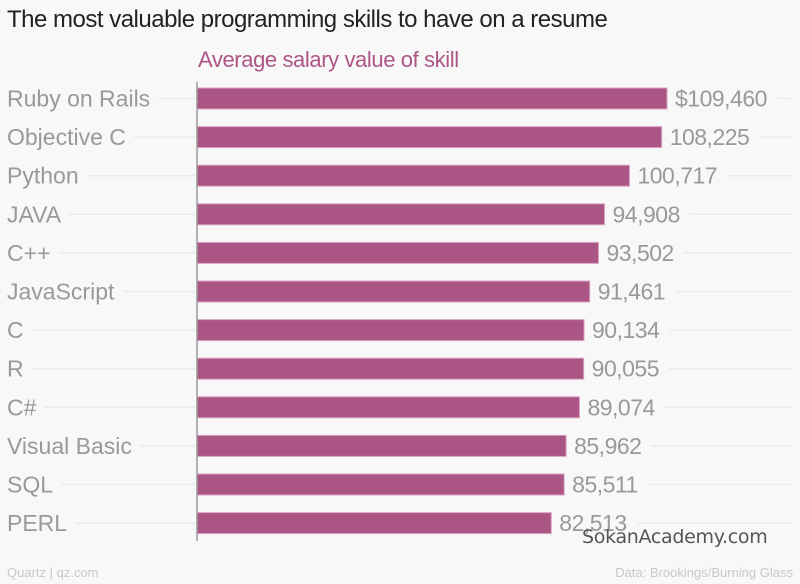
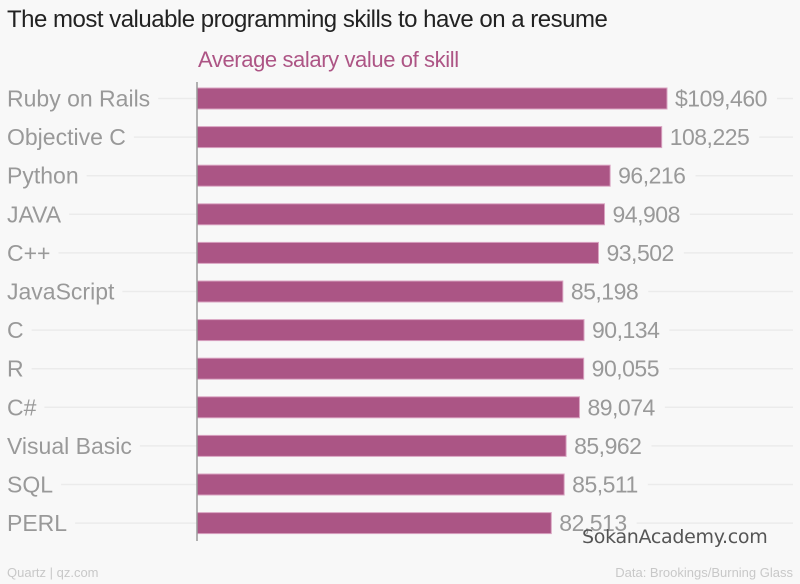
Python: 100,717 -> 96,216
JavaScript: 91,461 -> 85,198
